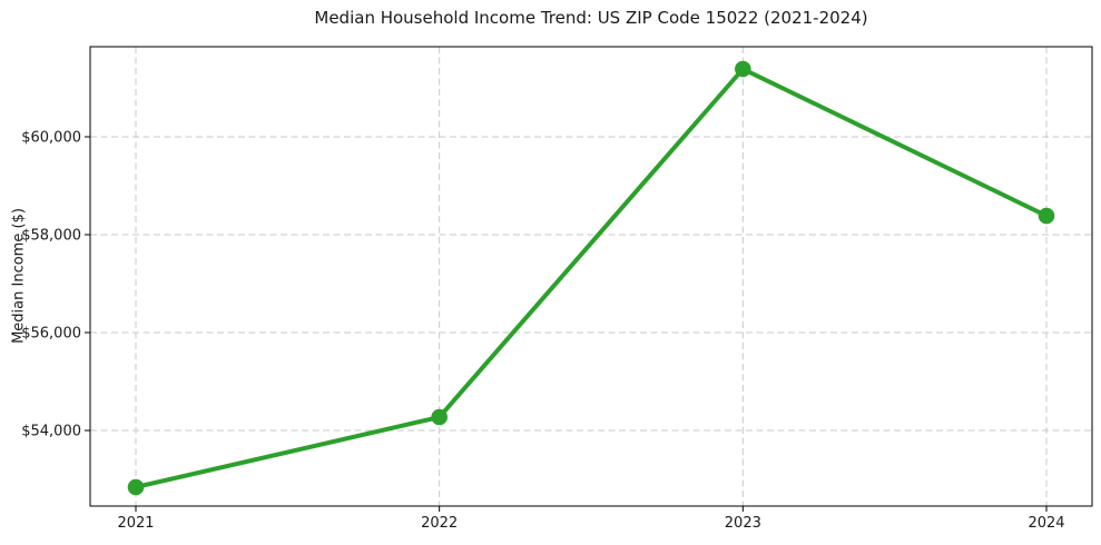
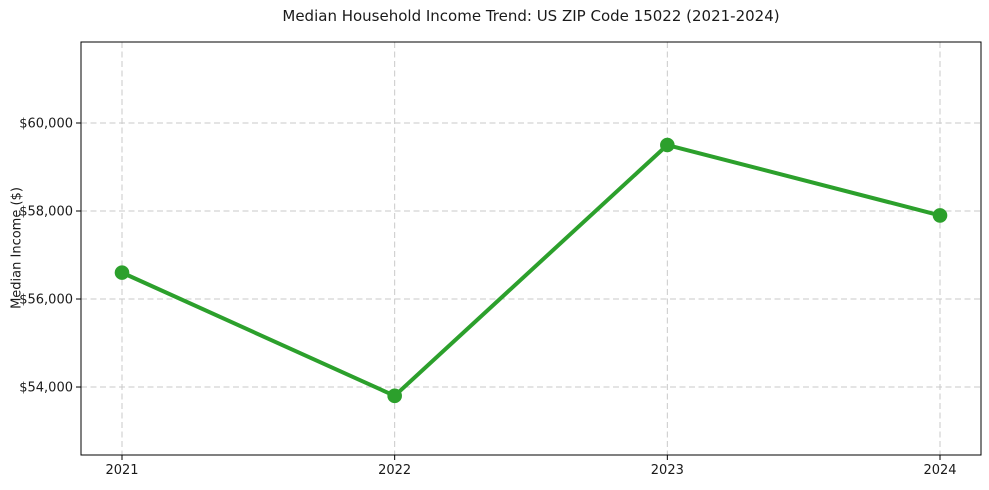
2021: $52800 -> $56600
2022: $54300 -> $53800
2023: $61400 -> $59500
2024: $58400 -> $57900
